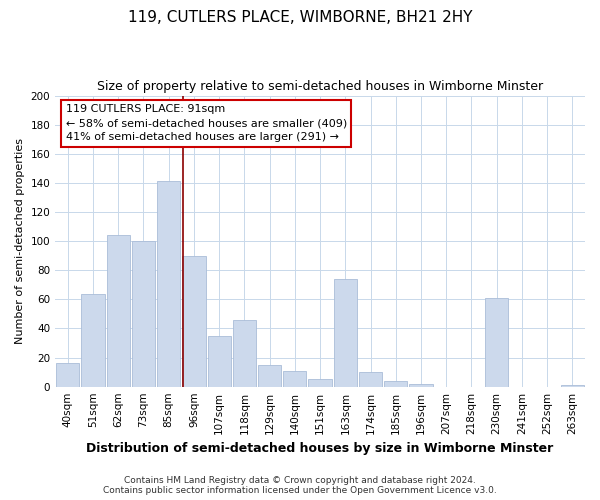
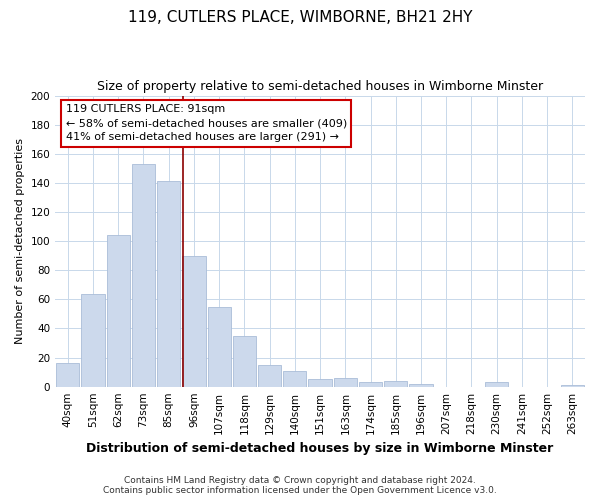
73sqm: 100 -> 153
107sqm: 35 -> 55
118sqm: 46 -> 35
163sqm: 74 -> 6
174sqm: 10 -> 3
230sqm: 61 -> 3
